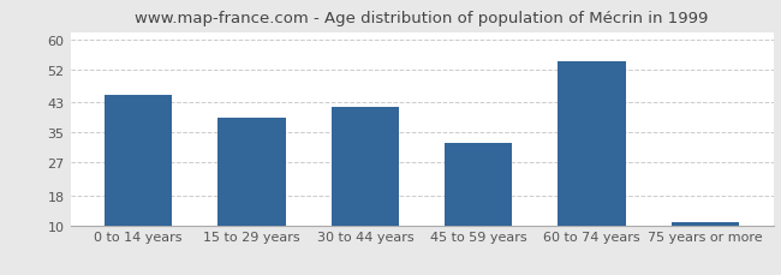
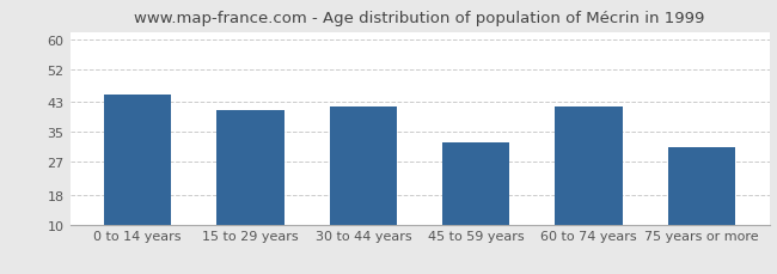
15 to 29 years: 39 -> 41
60 to 74 years: 54 -> 42
75 years or more: 11 -> 31
